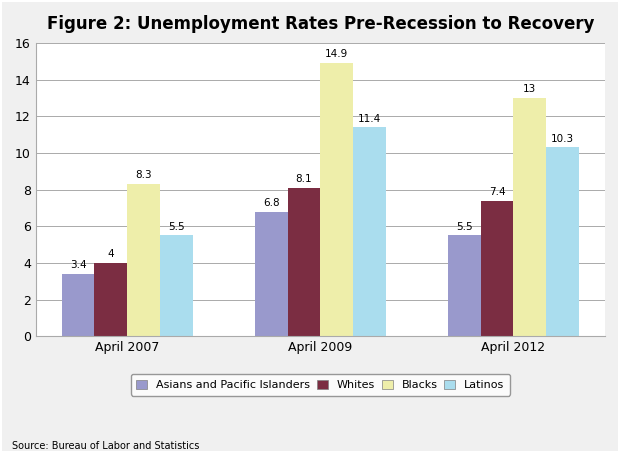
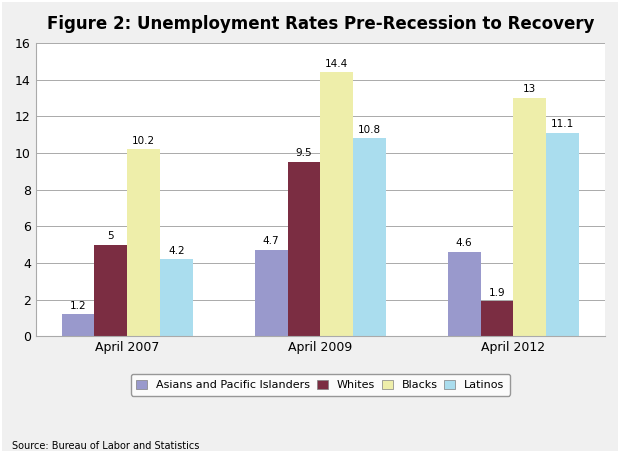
Asians and Pacific Islanders/April 2007: 3.4 -> 1.2
Whites/April 2007: 4 -> 5
Blacks/April 2007: 8.3 -> 10.2
Latinos/April 2007: 5.5 -> 4.2
Asians and Pacific Islanders/April 2009: 6.8 -> 4.7
Whites/April 2009: 8.1 -> 9.5
Blacks/April 2009: 14.9 -> 14.4
Latinos/April 2009: 11.4 -> 10.8
Asians and Pacific Islanders/April 2012: 5.5 -> 4.6
Whites/April 2012: 7.4 -> 1.9
Latinos/April 2012: 10.3 -> 11.1
